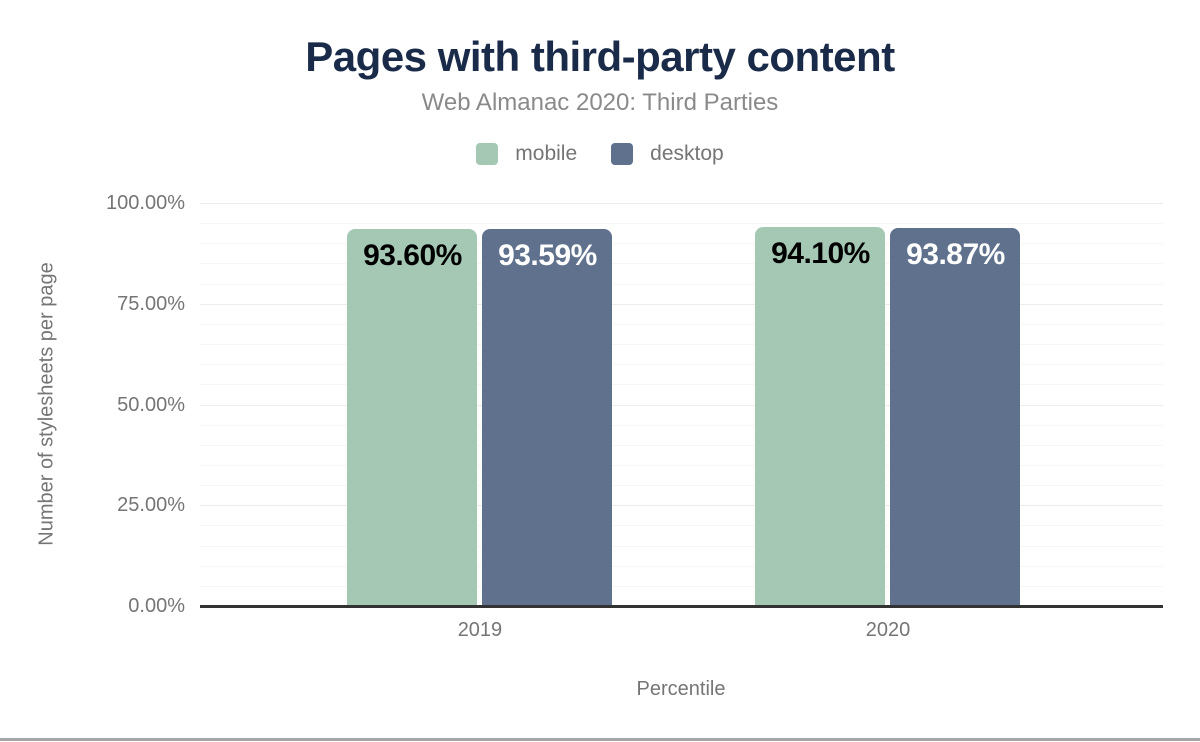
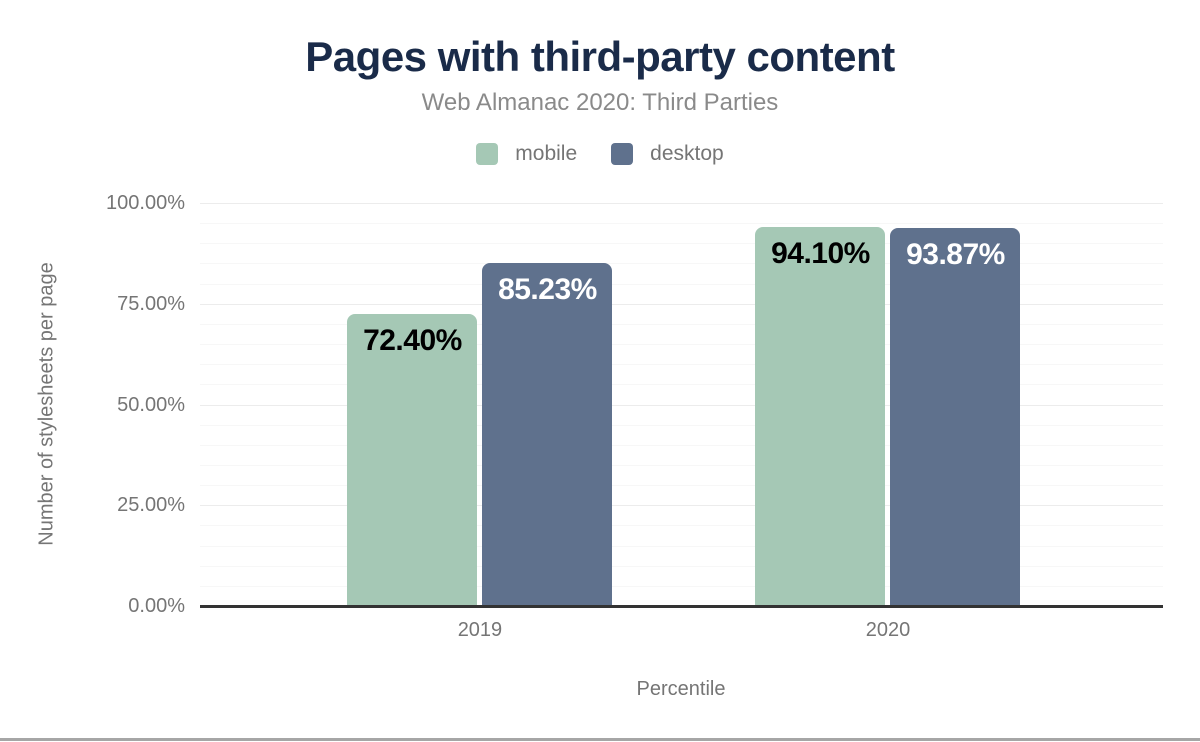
mobile/2019: 93.60% -> 72.40%
desktop/2019: 93.59% -> 85.23%
